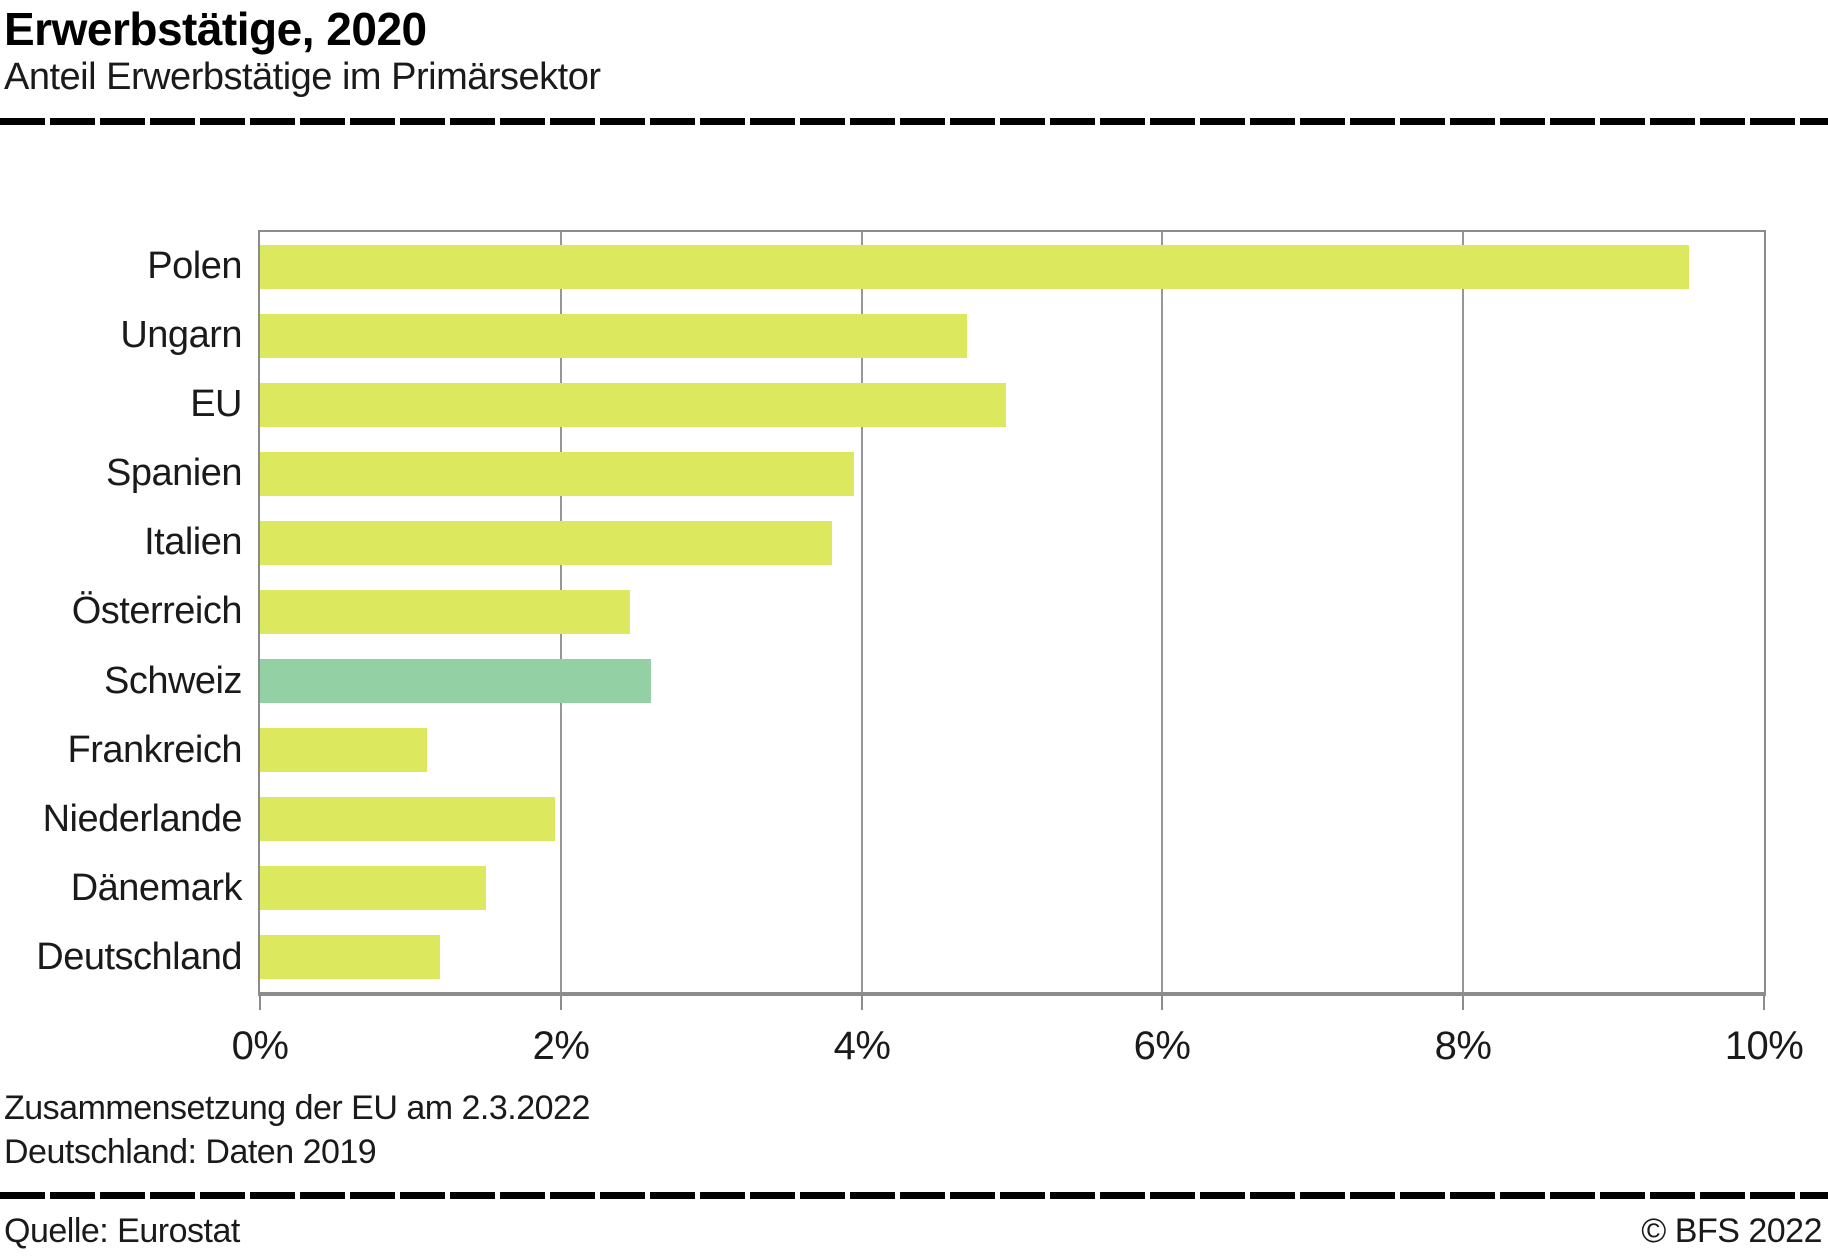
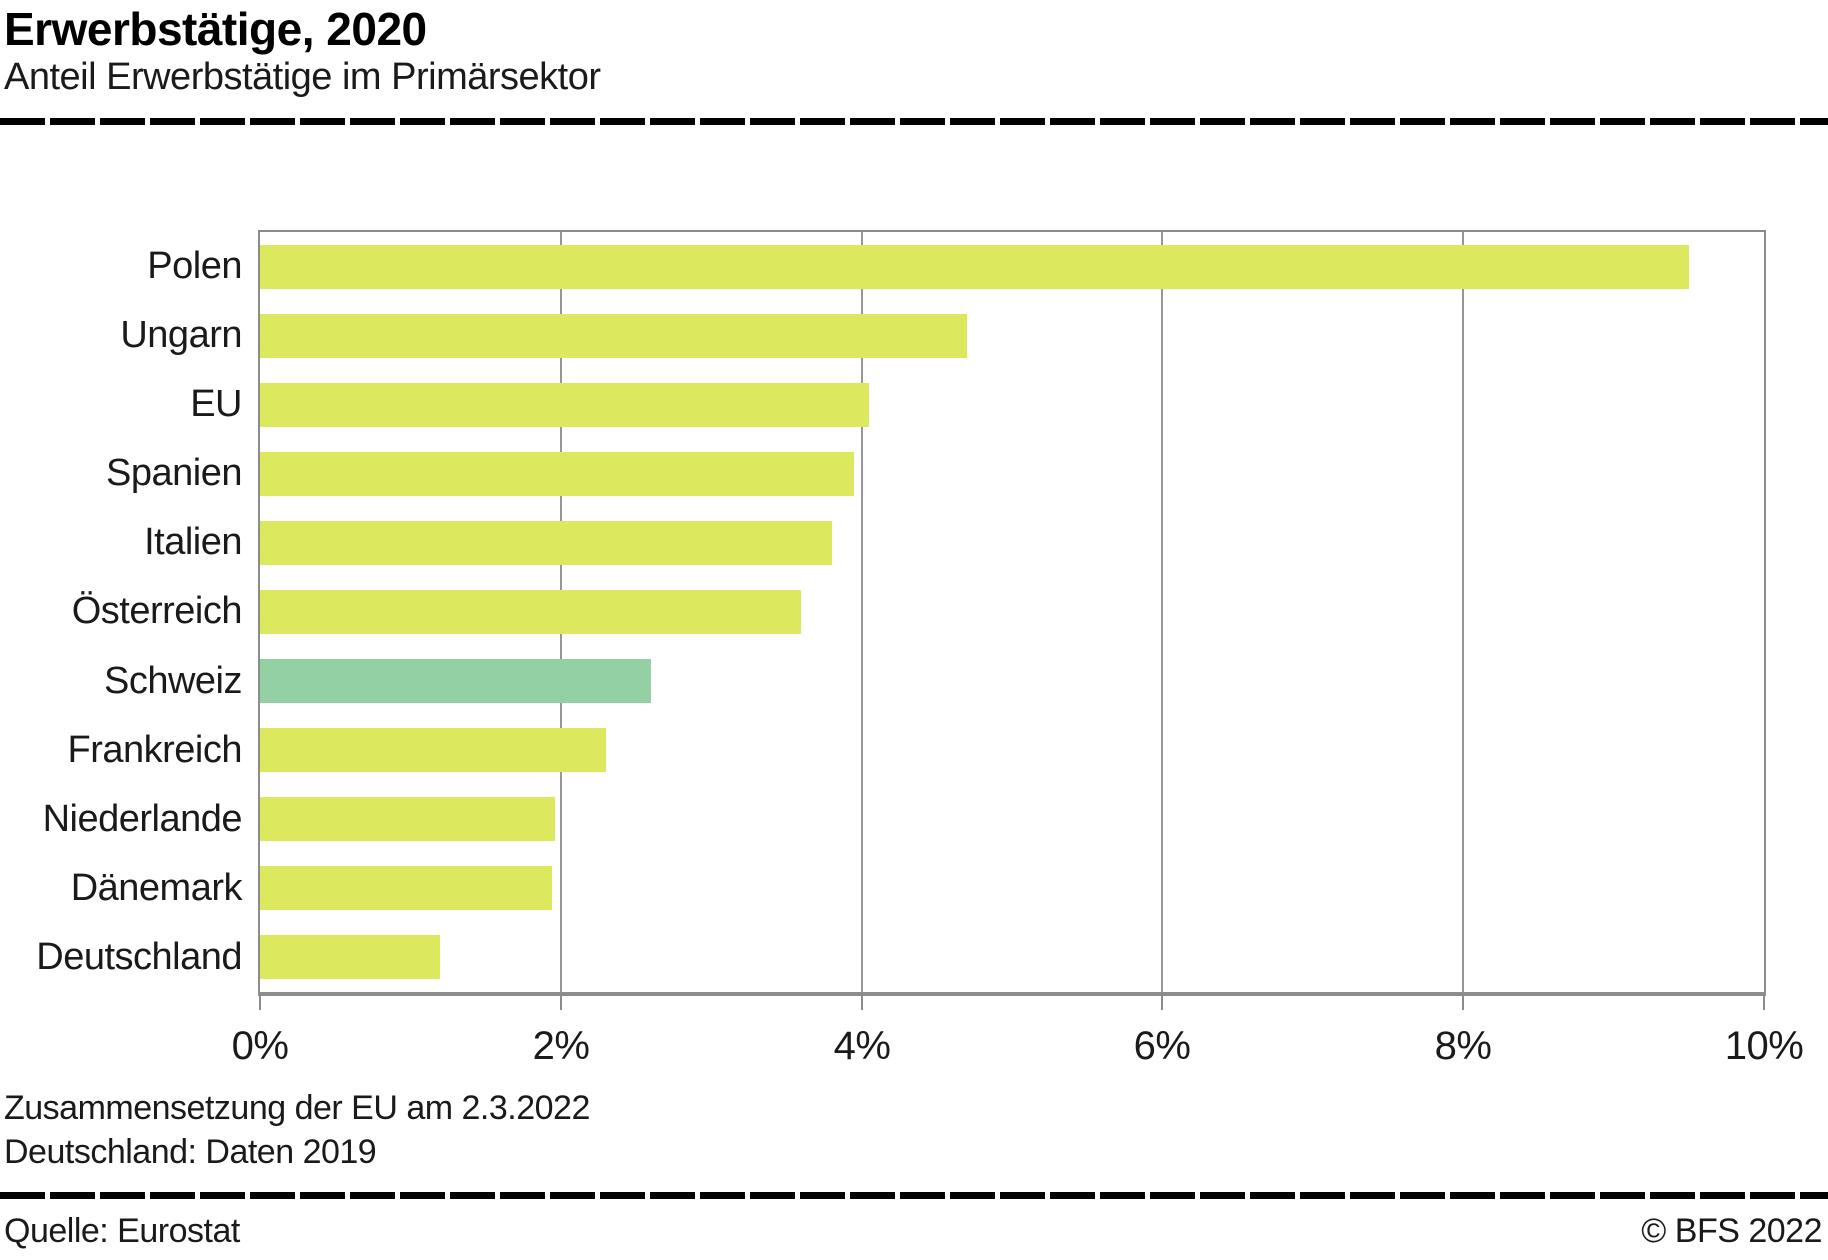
EU: 4.96% -> 4.05%
Österreich: 2.46% -> 3.60%
Frankreich: 1.11% -> 2.30%
Dänemark: 1.50% -> 1.94%
